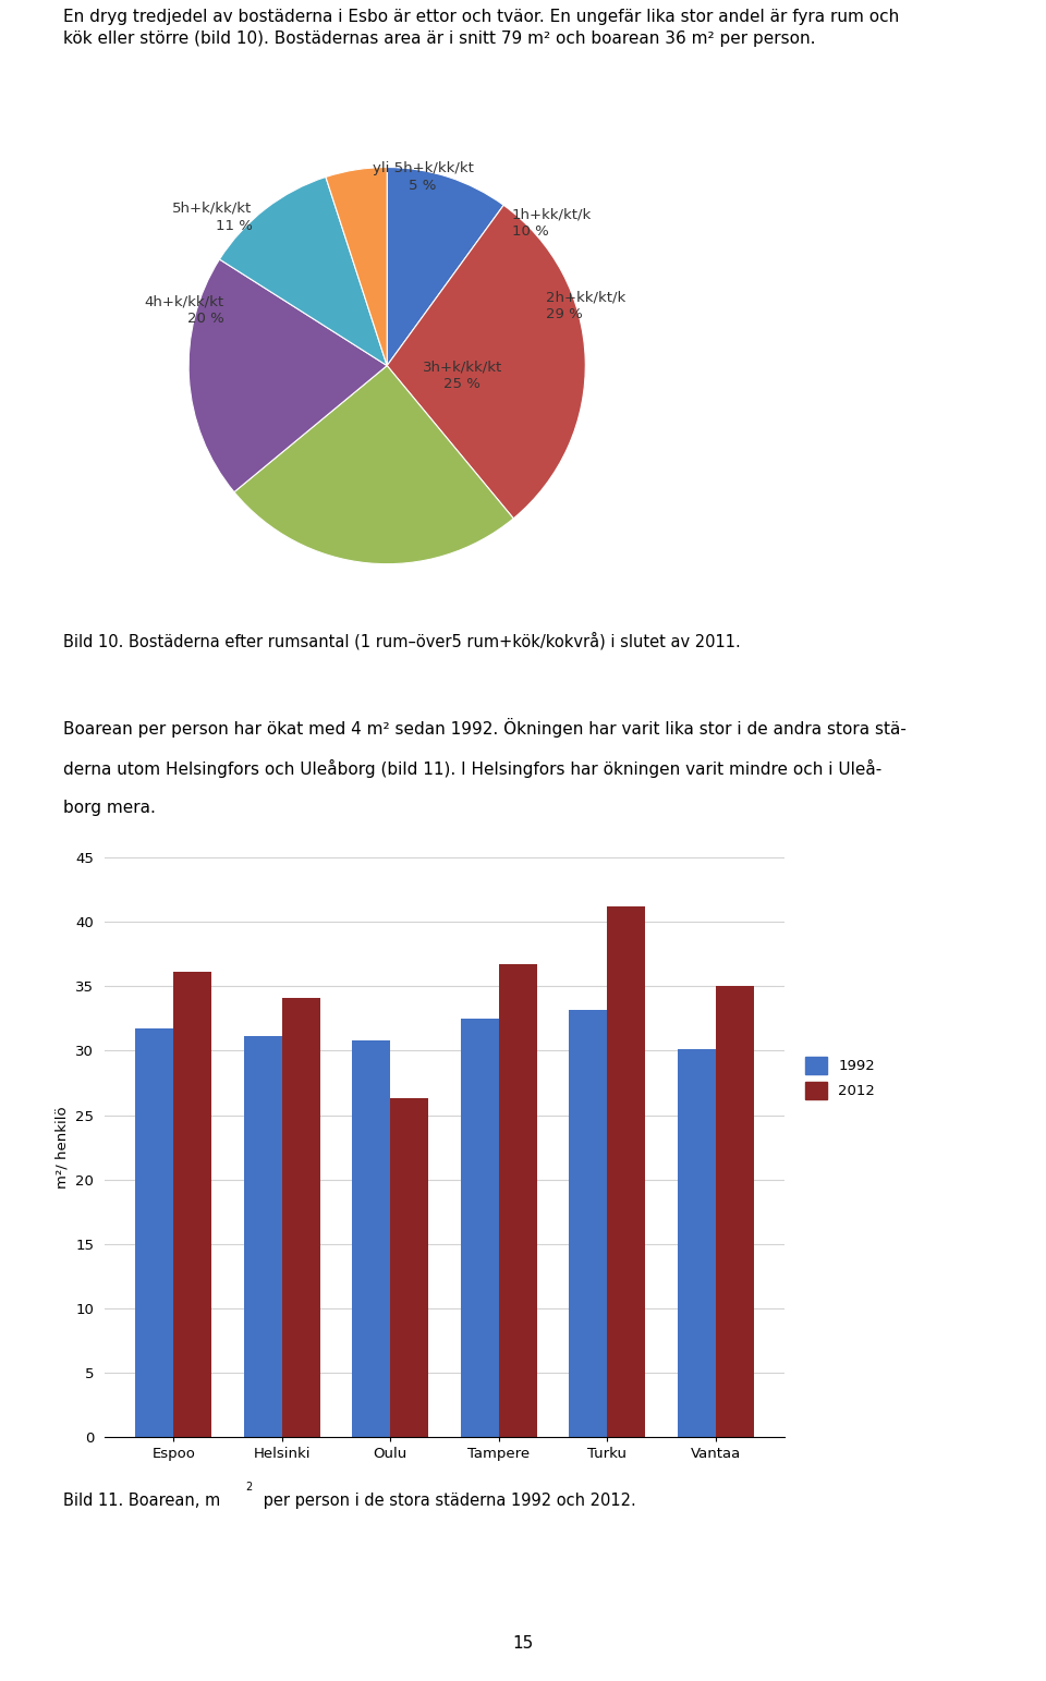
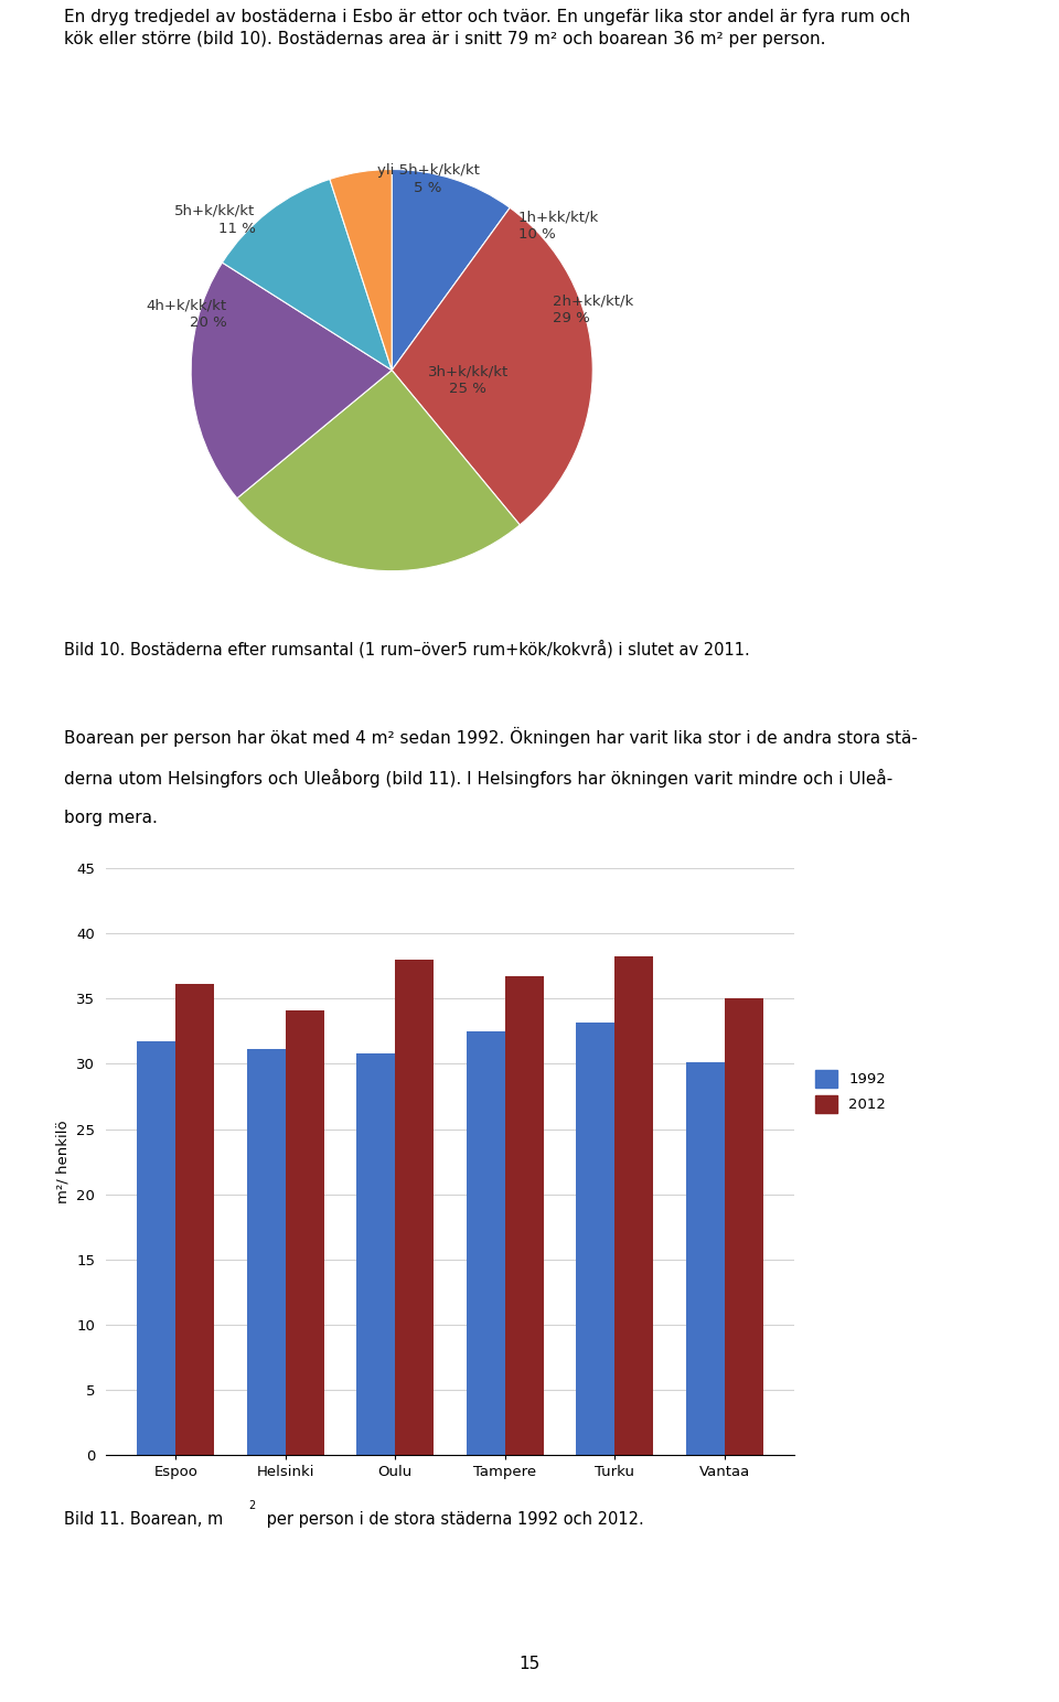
2012/Oulu: 26.3 -> 38.0
2012/Turku: 41.2 -> 38.2
